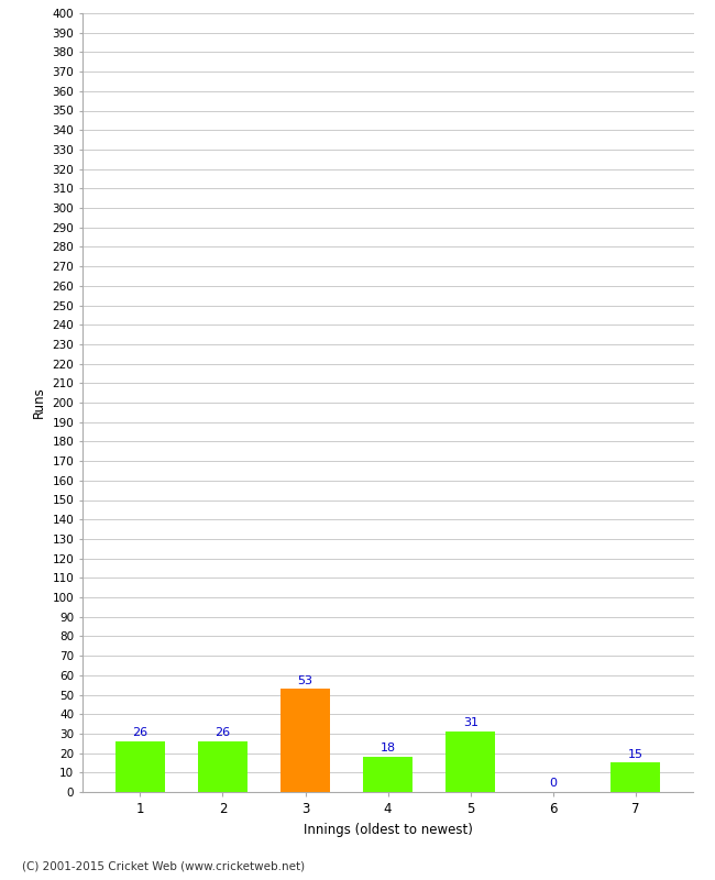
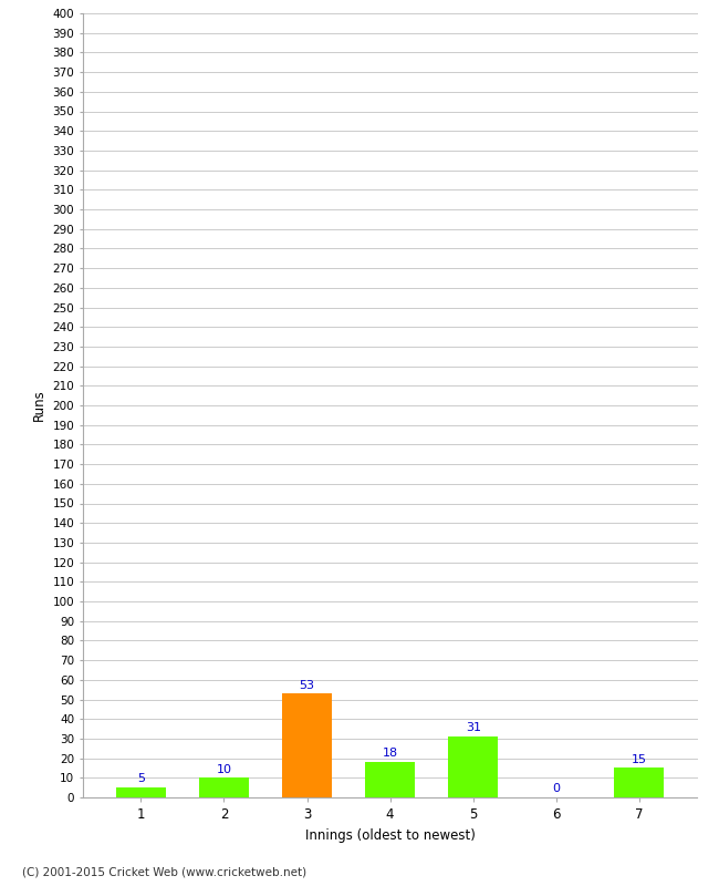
1: 26 -> 5
2: 26 -> 10
